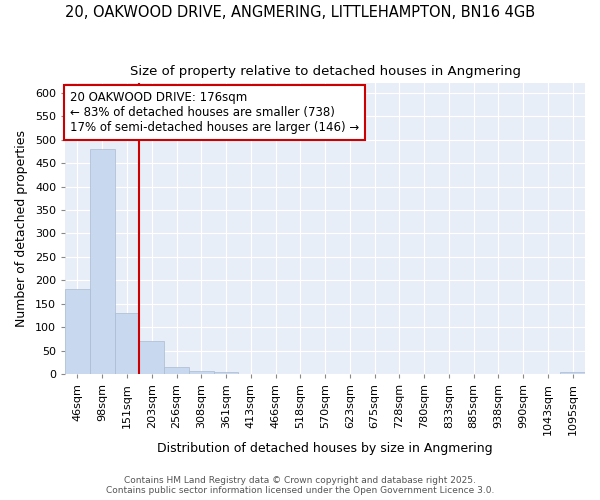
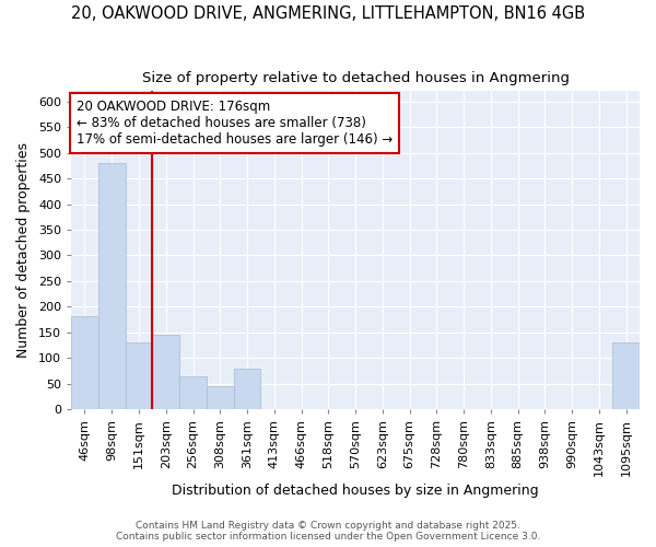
203sqm: 70 -> 145
256sqm: 16 -> 65
308sqm: 7 -> 45
361sqm: 5 -> 80
1095sqm: 5 -> 130
